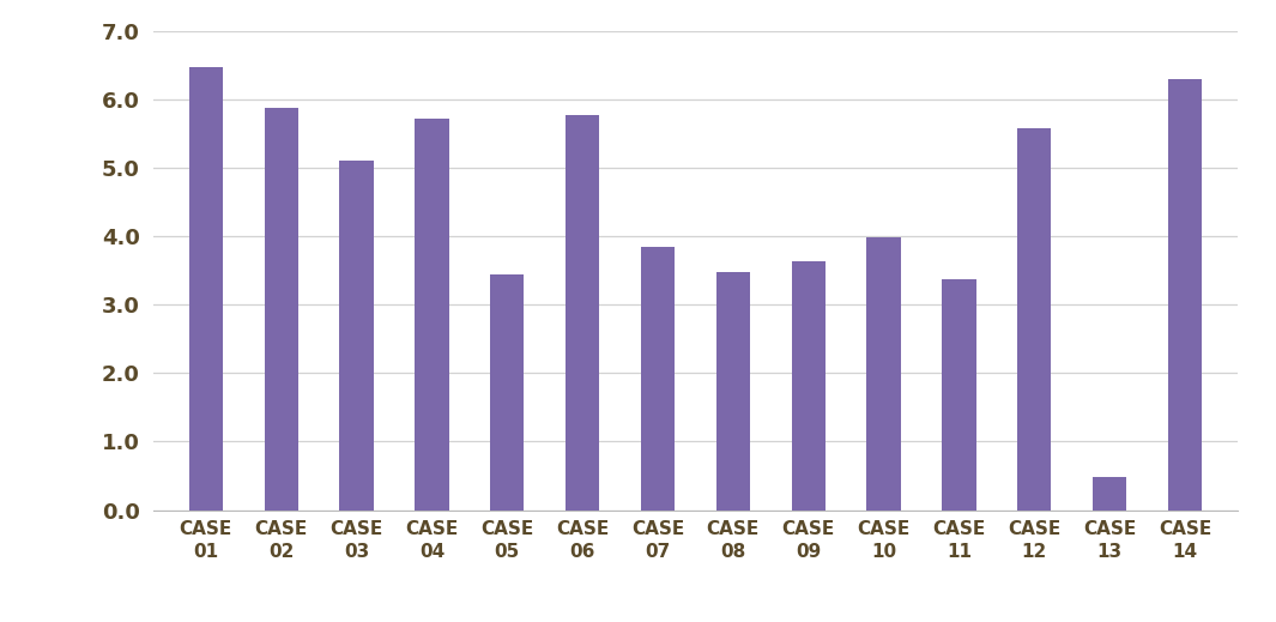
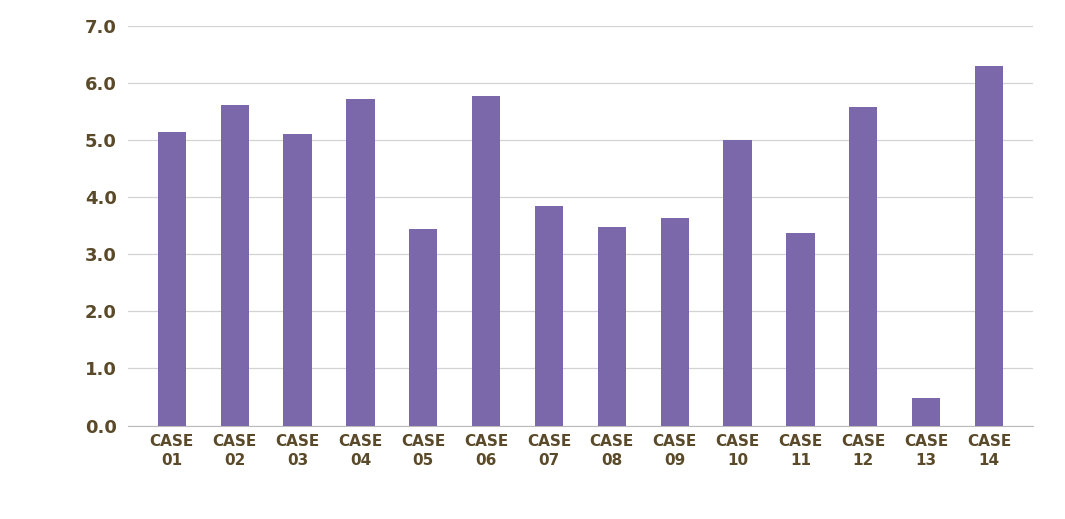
CASE 01: 6.48 -> 5.15
CASE 02: 5.88 -> 5.62
CASE 10: 3.98 -> 5.00
